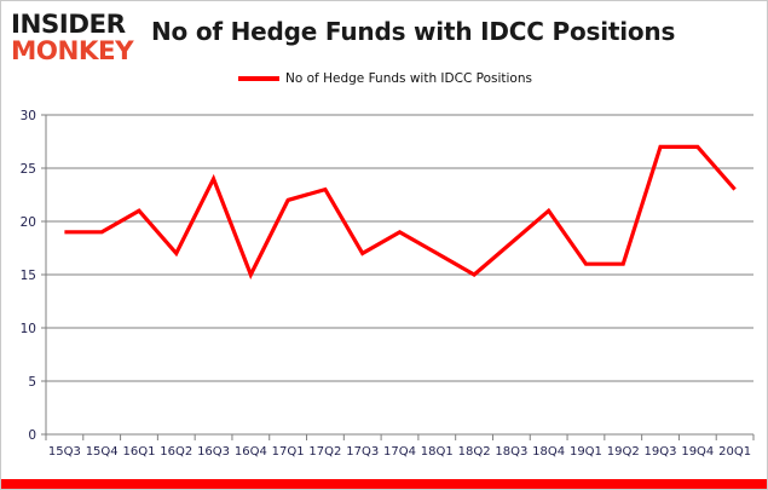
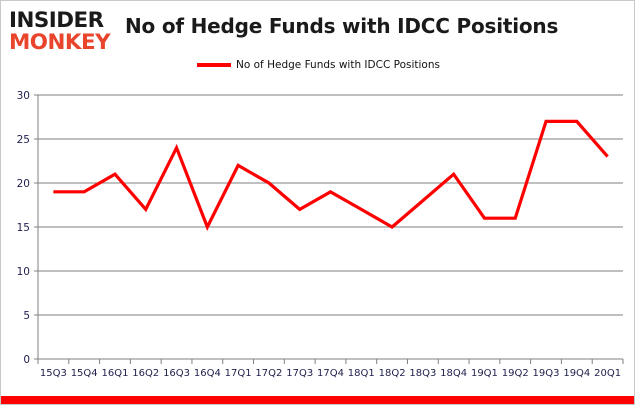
17Q2: 23 -> 20
